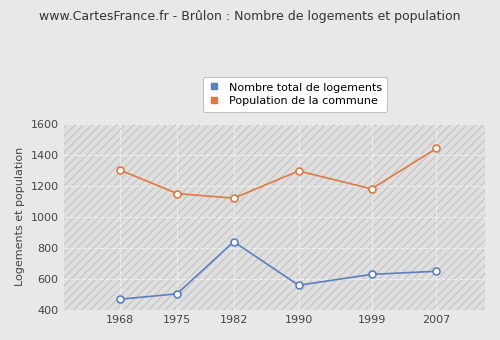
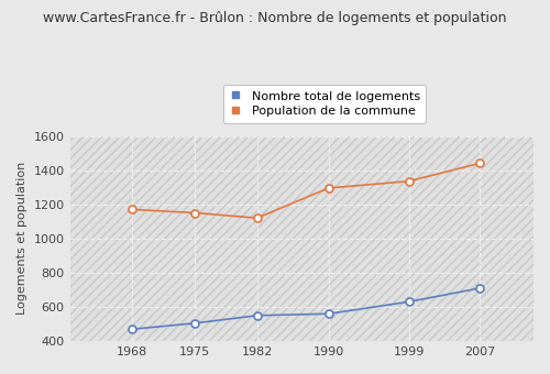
Population de la commune/1968: 1300 -> 1170
Nombre total de logements/1982: 840 -> 550
Population de la commune/1999: 1180 -> 1340
Nombre total de logements/2007: 650 -> 710
